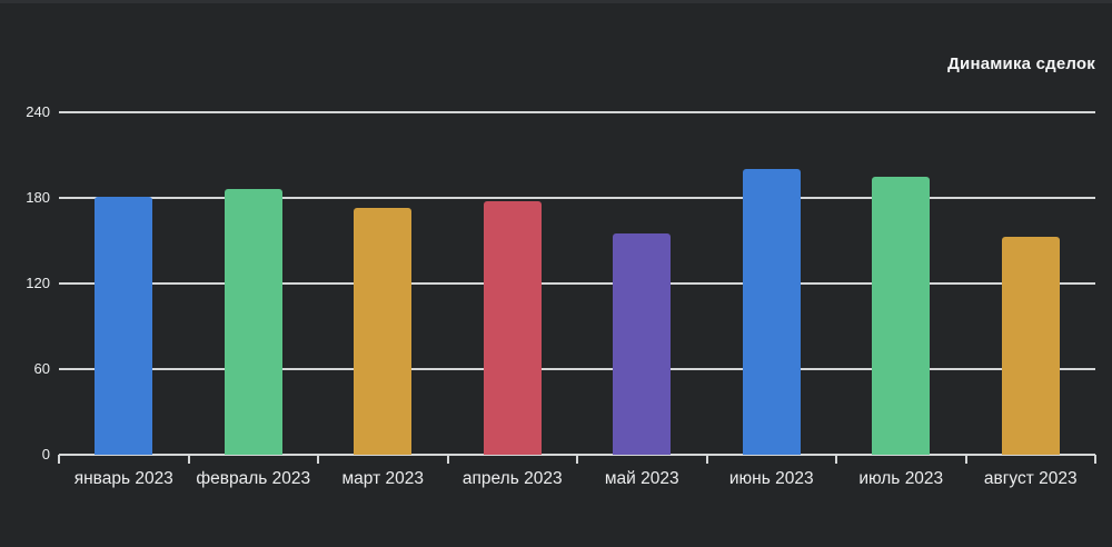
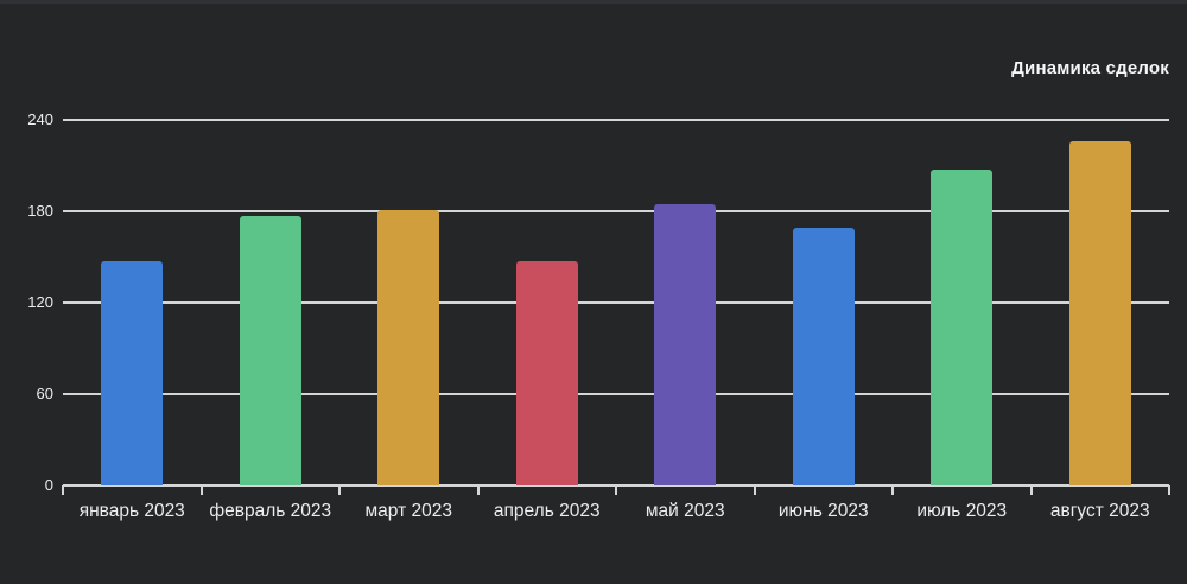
январь 2023: 181 -> 147
февраль 2023: 186 -> 177
март 2023: 173 -> 181
апрель 2023: 178 -> 147
май 2023: 155 -> 185
июнь 2023: 200 -> 169
июль 2023: 195 -> 207
август 2023: 153 -> 226
